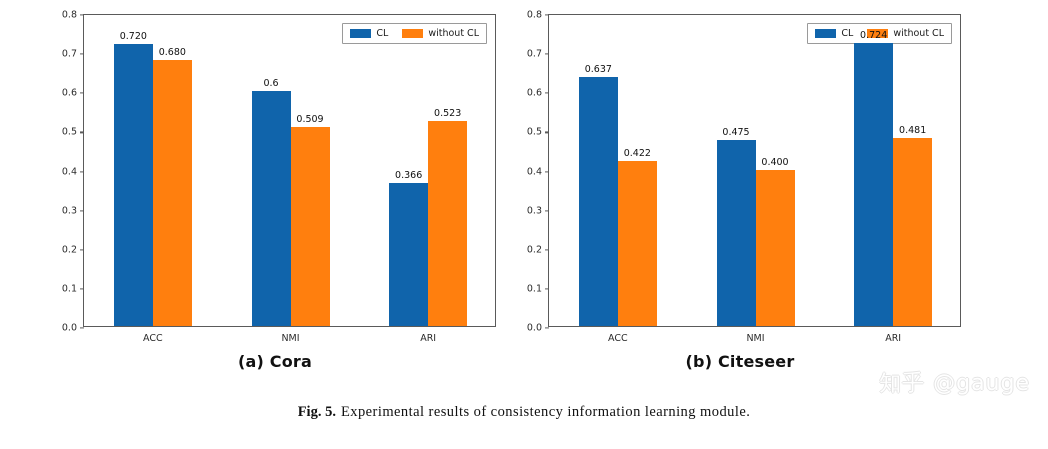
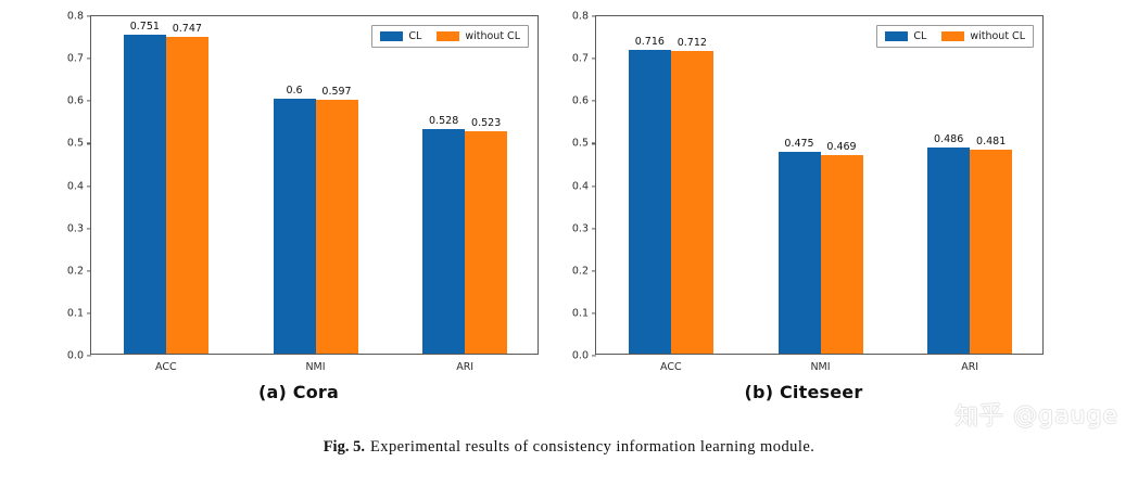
(a) Cora/CL/ACC: 0.720 -> 0.751
(a) Cora/without CL/ACC: 0.680 -> 0.747
(a) Cora/without CL/NMI: 0.509 -> 0.597
(a) Cora/CL/ARI: 0.366 -> 0.528
(b) Citeseer/CL/ACC: 0.637 -> 0.716
(b) Citeseer/without CL/ACC: 0.422 -> 0.712
(b) Citeseer/without CL/NMI: 0.400 -> 0.469
(b) Citeseer/CL/ARI: 0.724 -> 0.486
